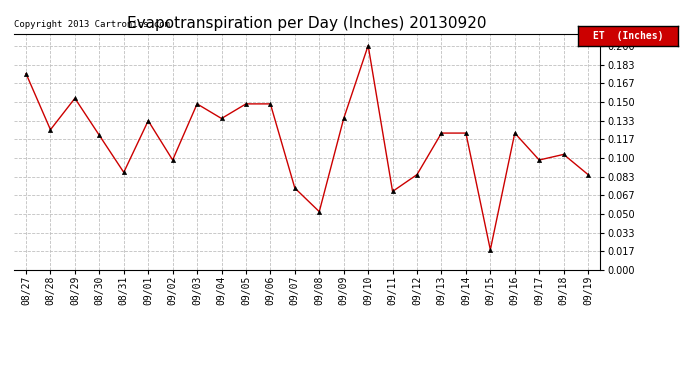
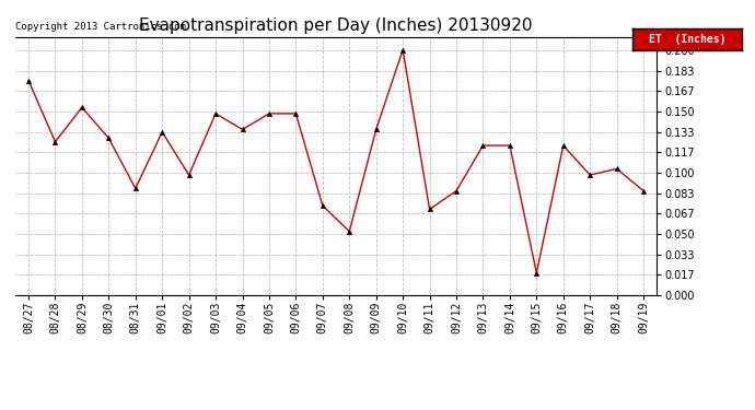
08/30: 0.120 -> 0.128
